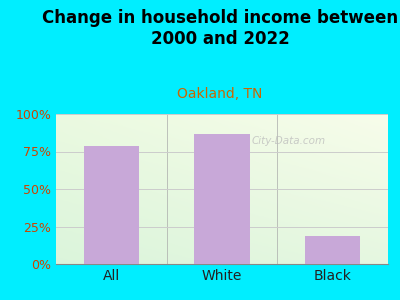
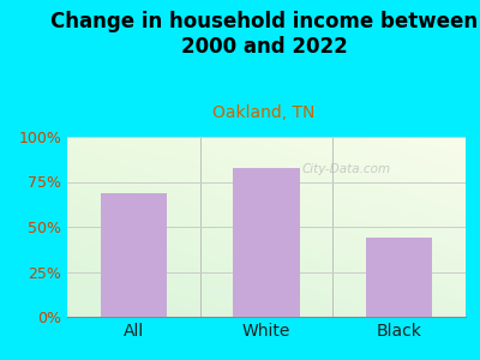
All: 79% -> 69%
White: 87% -> 83%
Black: 19% -> 44%
